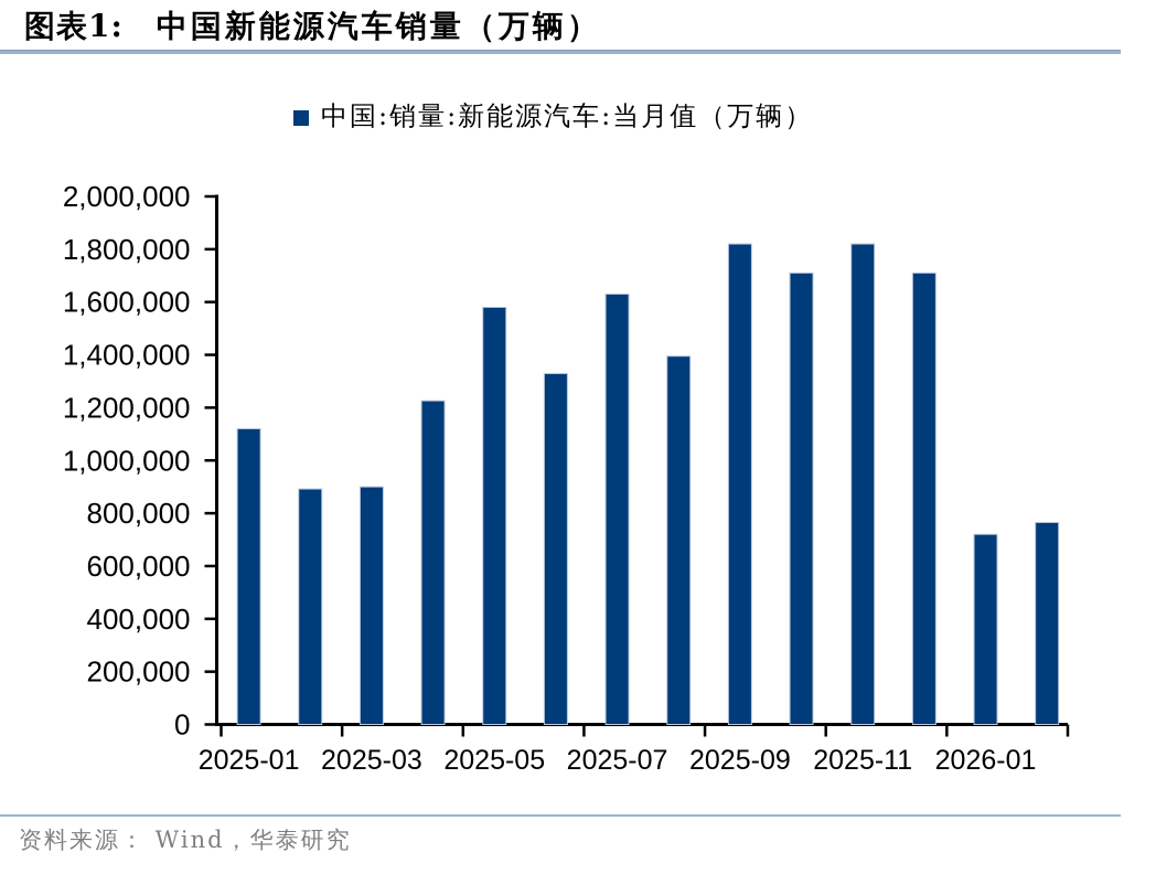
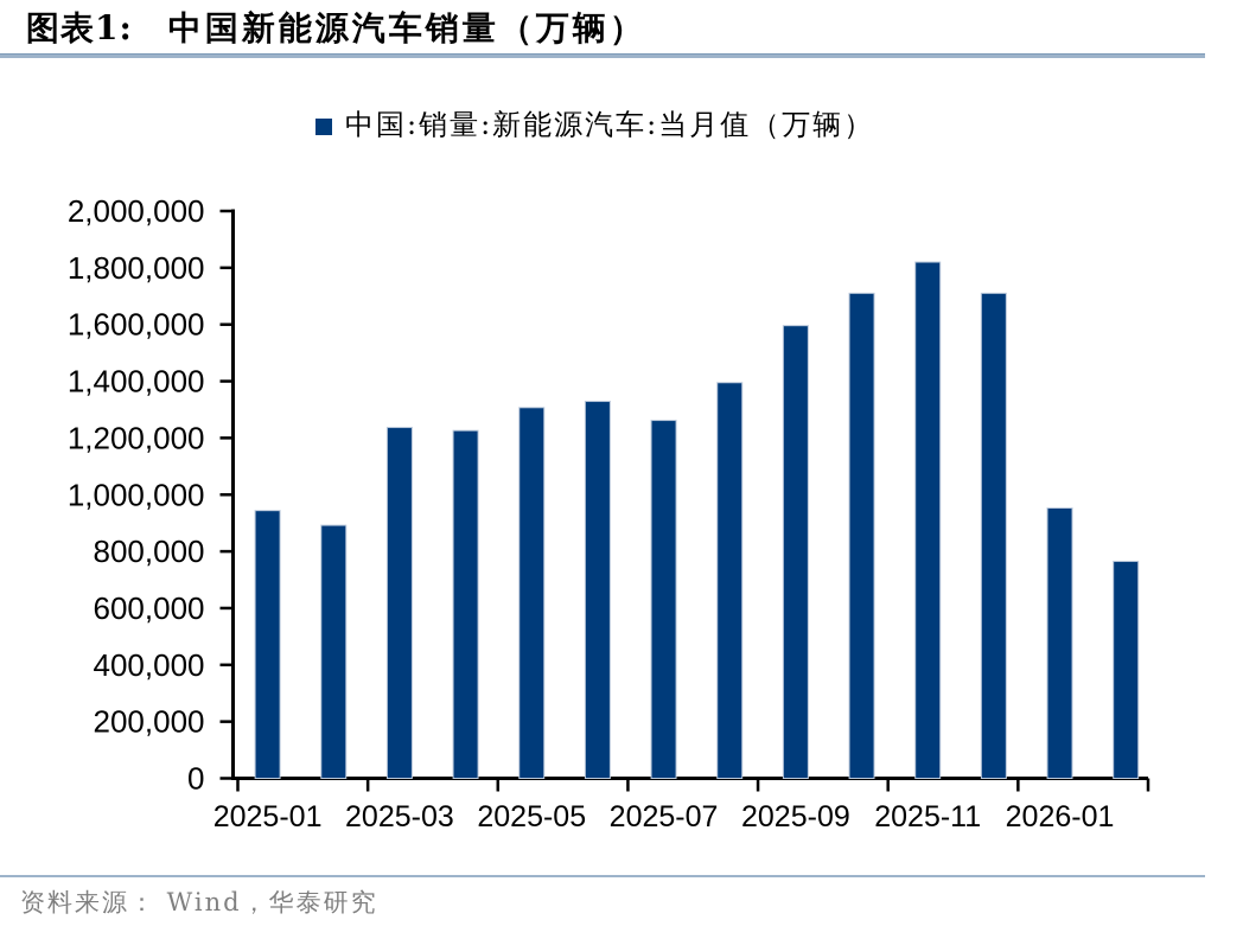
2025-01: 1120000 -> 940000
2025-03: 900000 -> 1240000
2025-05: 1580000 -> 1310000
2025-07: 1630000 -> 1260000
2025-09: 1820000 -> 1600000
2026-01: 720000 -> 950000
